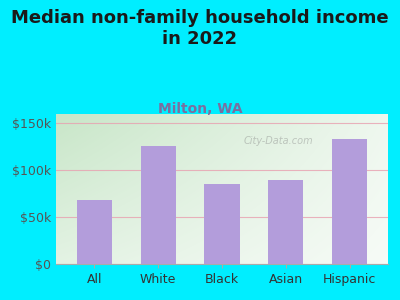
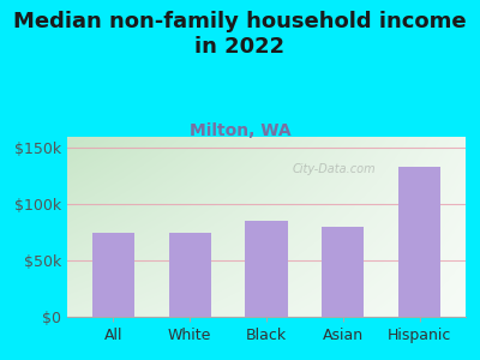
All: $68k -> $75k
White: $126k -> $75k
Asian: $90k -> $80k
